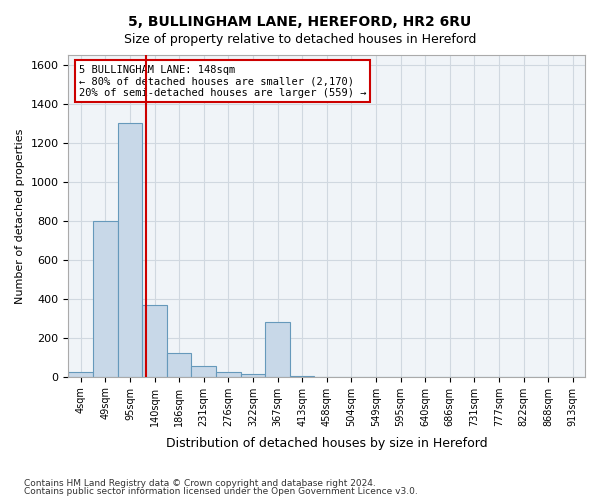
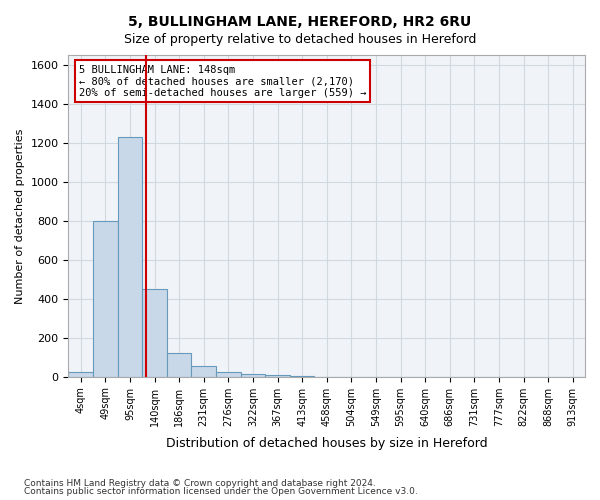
95sqm: 1300 -> 1230
140sqm: 370 -> 450
367sqm: 280 -> 10
